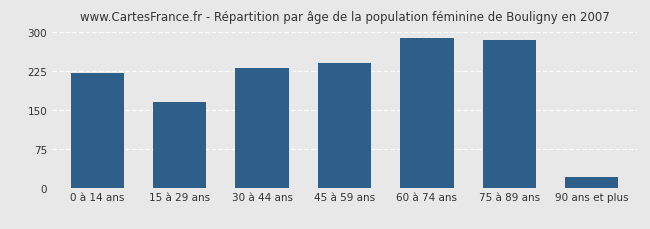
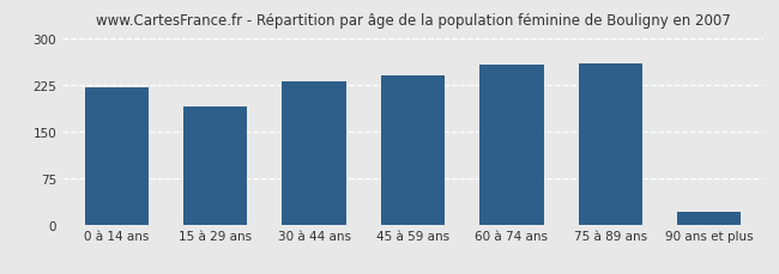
15 à 29 ans: 164 -> 190
60 à 74 ans: 288 -> 258
75 à 89 ans: 284 -> 260
